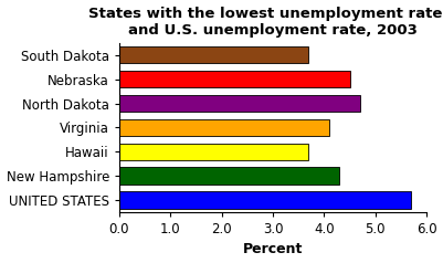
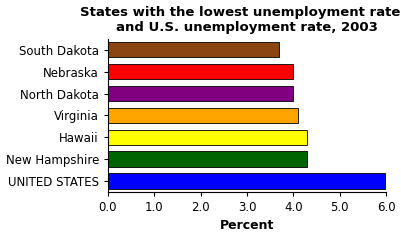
Nebraska: 4.5 -> 4.0
North Dakota: 4.7 -> 4.0
Hawaii: 3.7 -> 4.3
UNITED STATES: 5.7 -> 6.0
